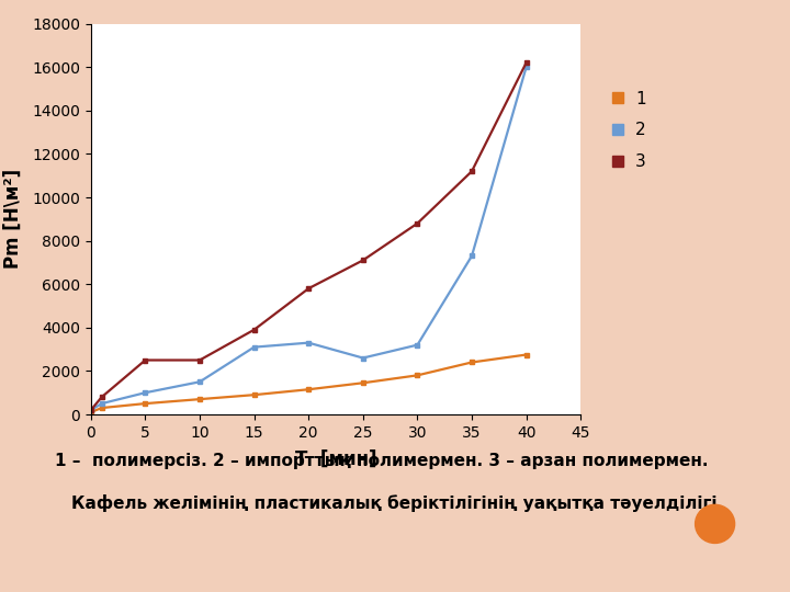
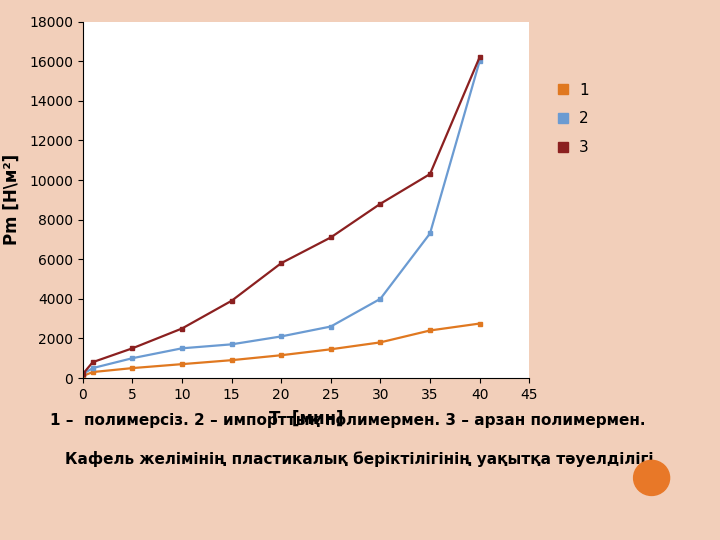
3/5: 2500 -> 1500
2/15: 3100 -> 1700
2/20: 3300 -> 2100
2/30: 3200 -> 4000
3/35: 11200 -> 10300
